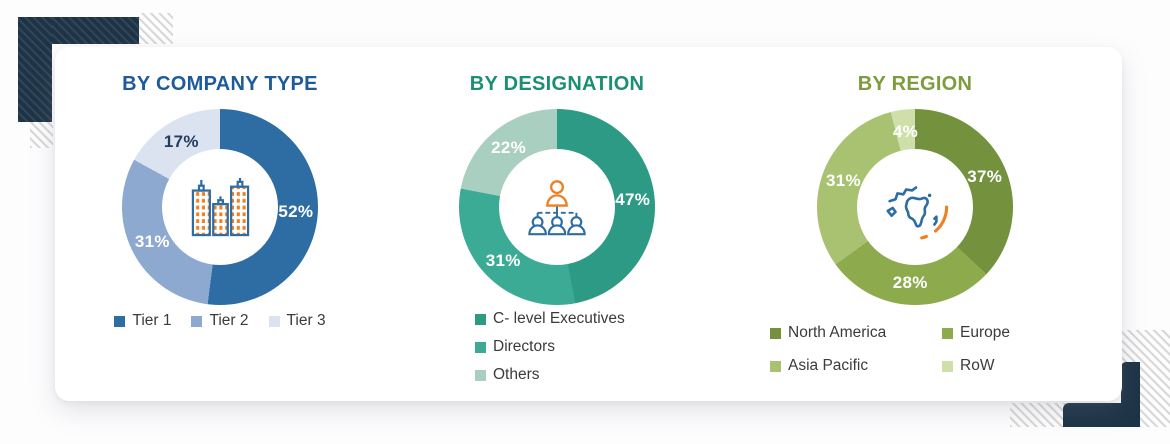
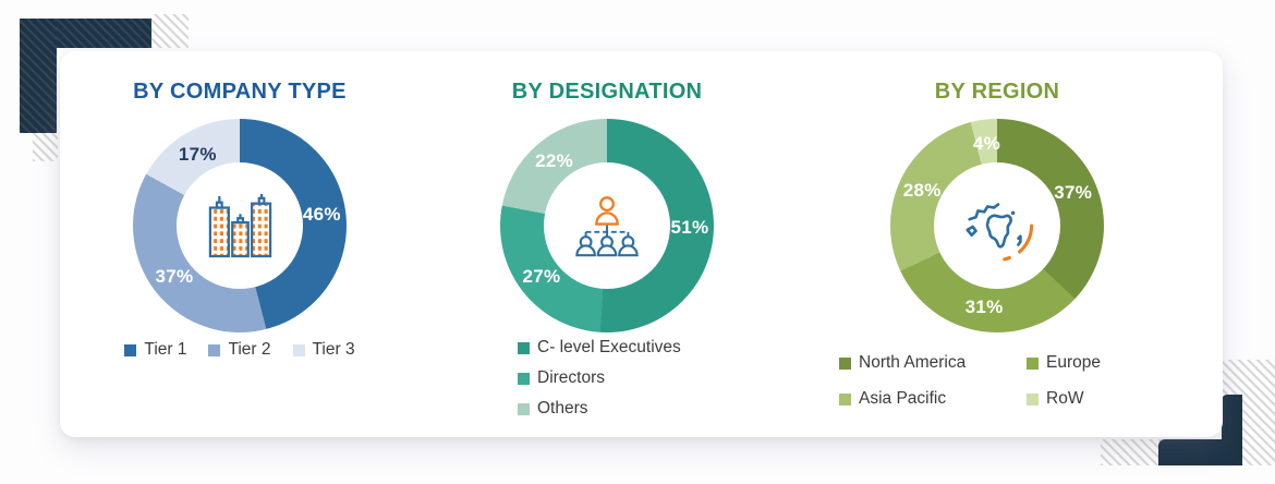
BY COMPANY TYPE/Tier 1: 52% -> 46%
BY COMPANY TYPE/Tier 2: 31% -> 37%
BY DESIGNATION/C- level Executives: 47% -> 51%
BY DESIGNATION/Directors: 31% -> 27%
BY REGION/Europe: 28% -> 31%
BY REGION/Asia Pacific: 31% -> 28%
